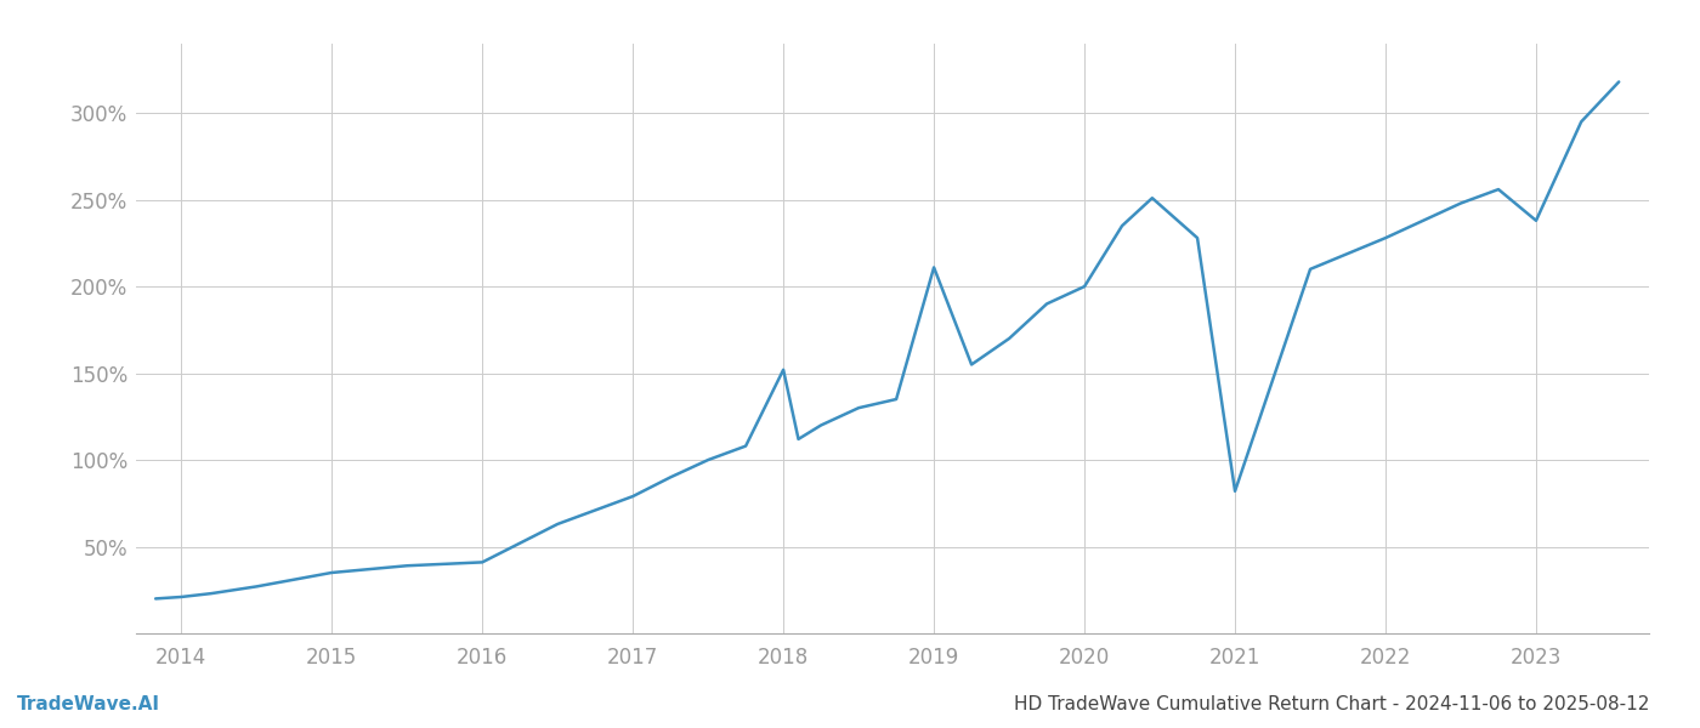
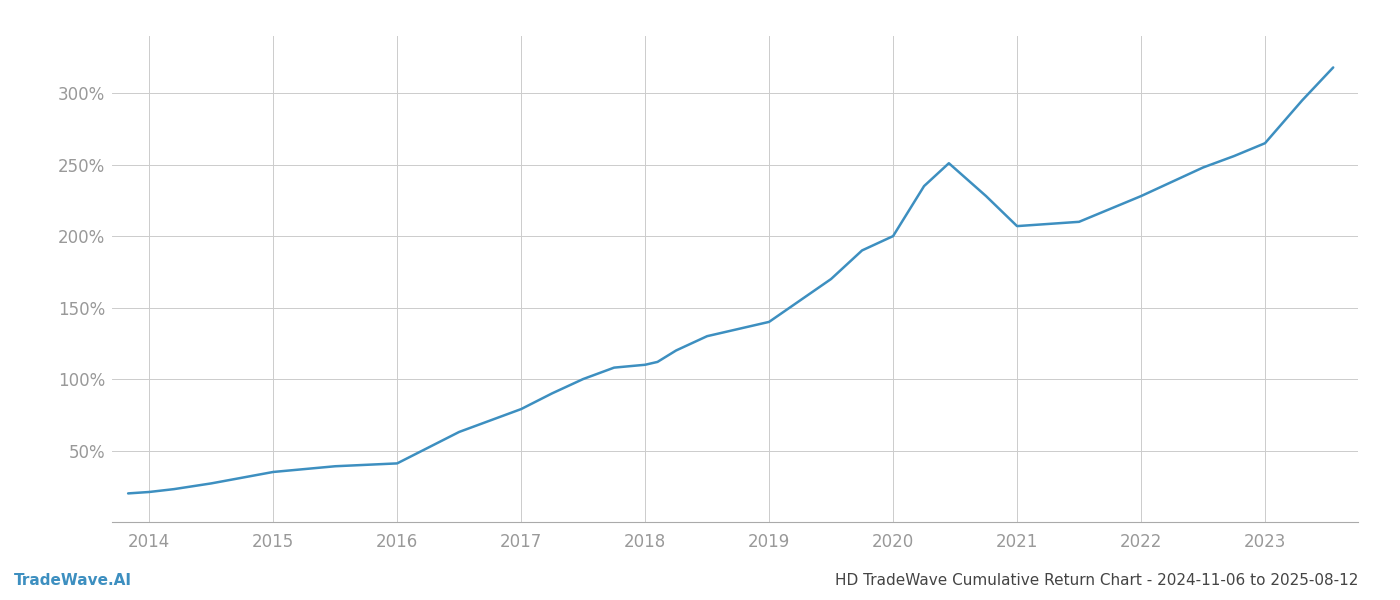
2018: 152% -> 110%
2019: 211% -> 140%
2021: 82% -> 207%
2023: 238% -> 265%
